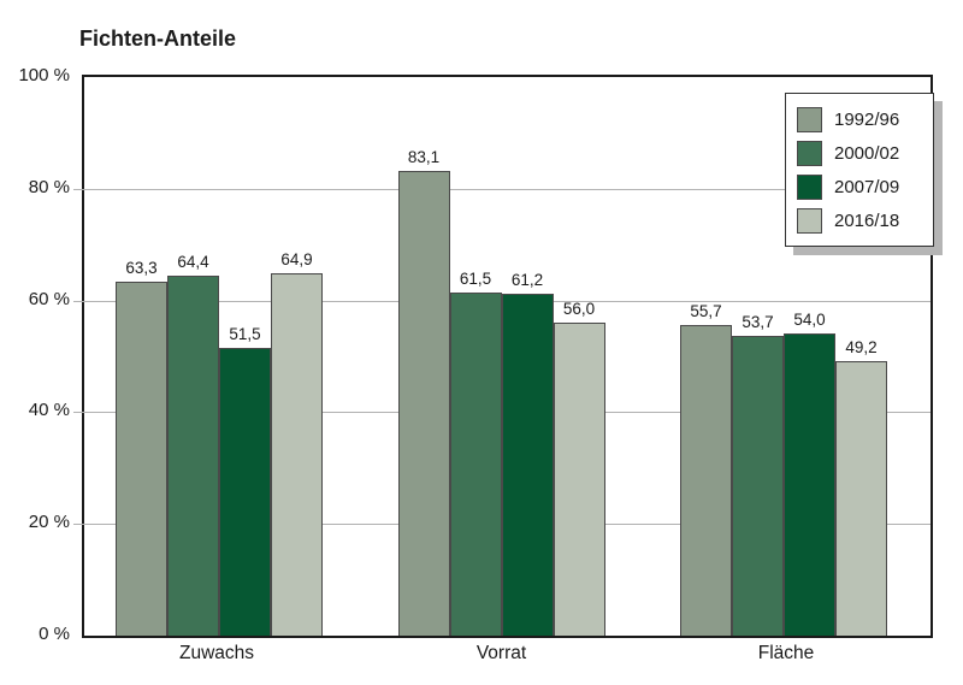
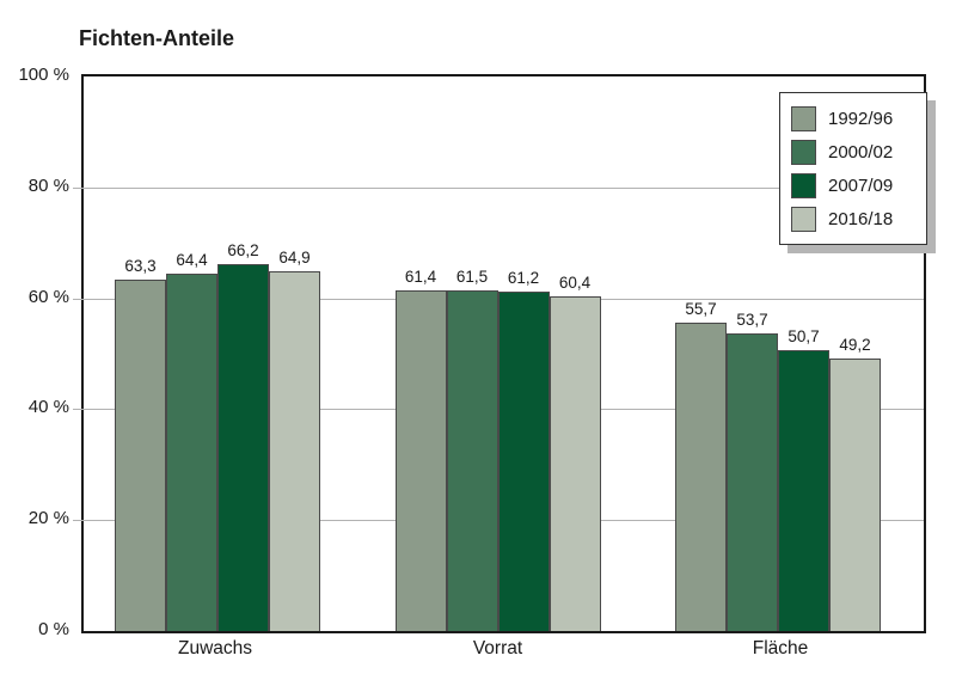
2007/09/Zuwachs: 51,5 -> 66,2
1992/96/Vorrat: 83,1 -> 61,4
2016/18/Vorrat: 56,0 -> 60,4
2007/09/Fläche: 54,0 -> 50,7
